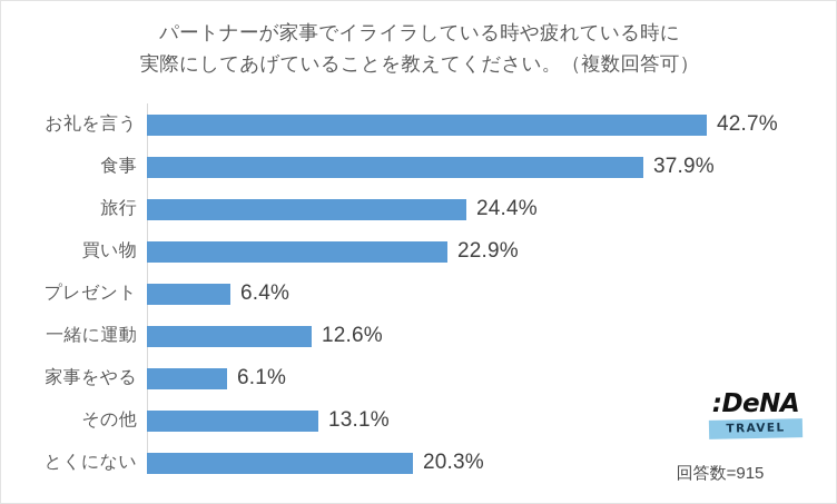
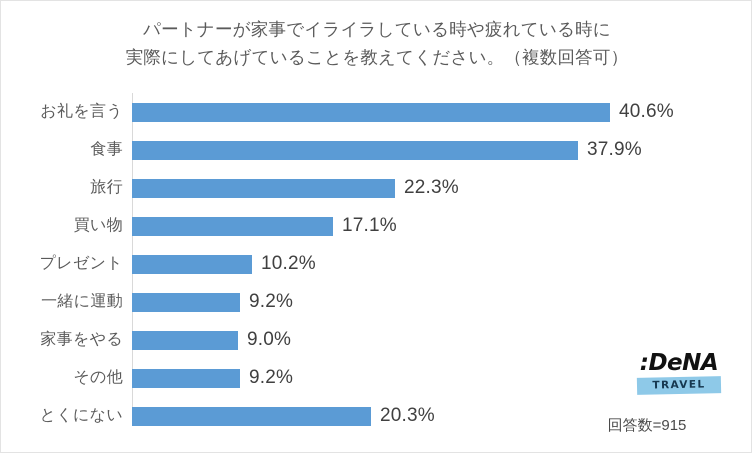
お礼を言う: 42.7% -> 40.6%
旅行: 24.4% -> 22.3%
買い物: 22.9% -> 17.1%
プレゼント: 6.4% -> 10.2%
一緒に運動: 12.6% -> 9.2%
家事をやる: 6.1% -> 9.0%
その他: 13.1% -> 9.2%
